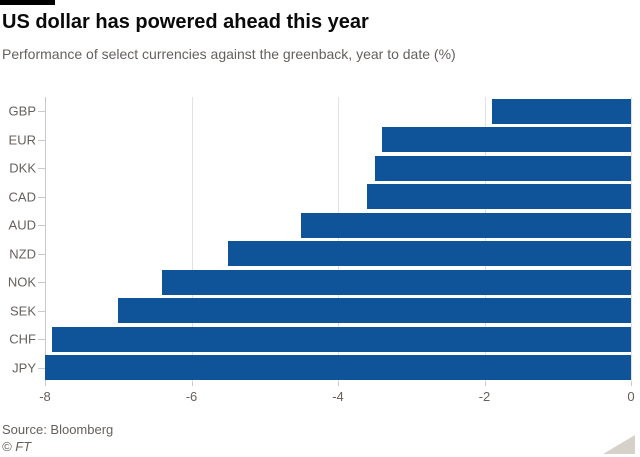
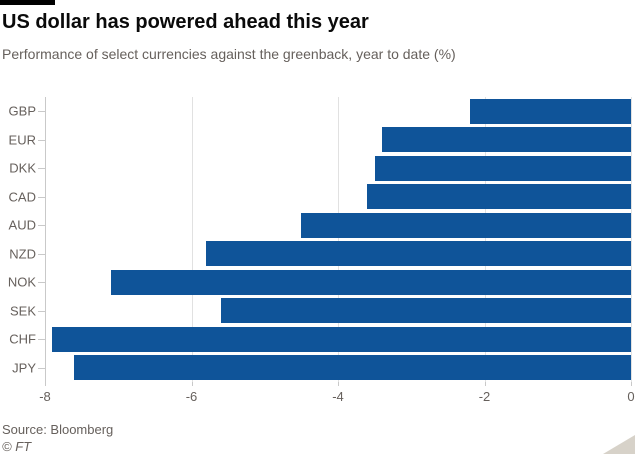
GBP: -1.9 -> -2.2
NZD: -5.5 -> -5.8
NOK: -6.4 -> -7.1
SEK: -7.0 -> -5.6
JPY: -8.0 -> -7.6
